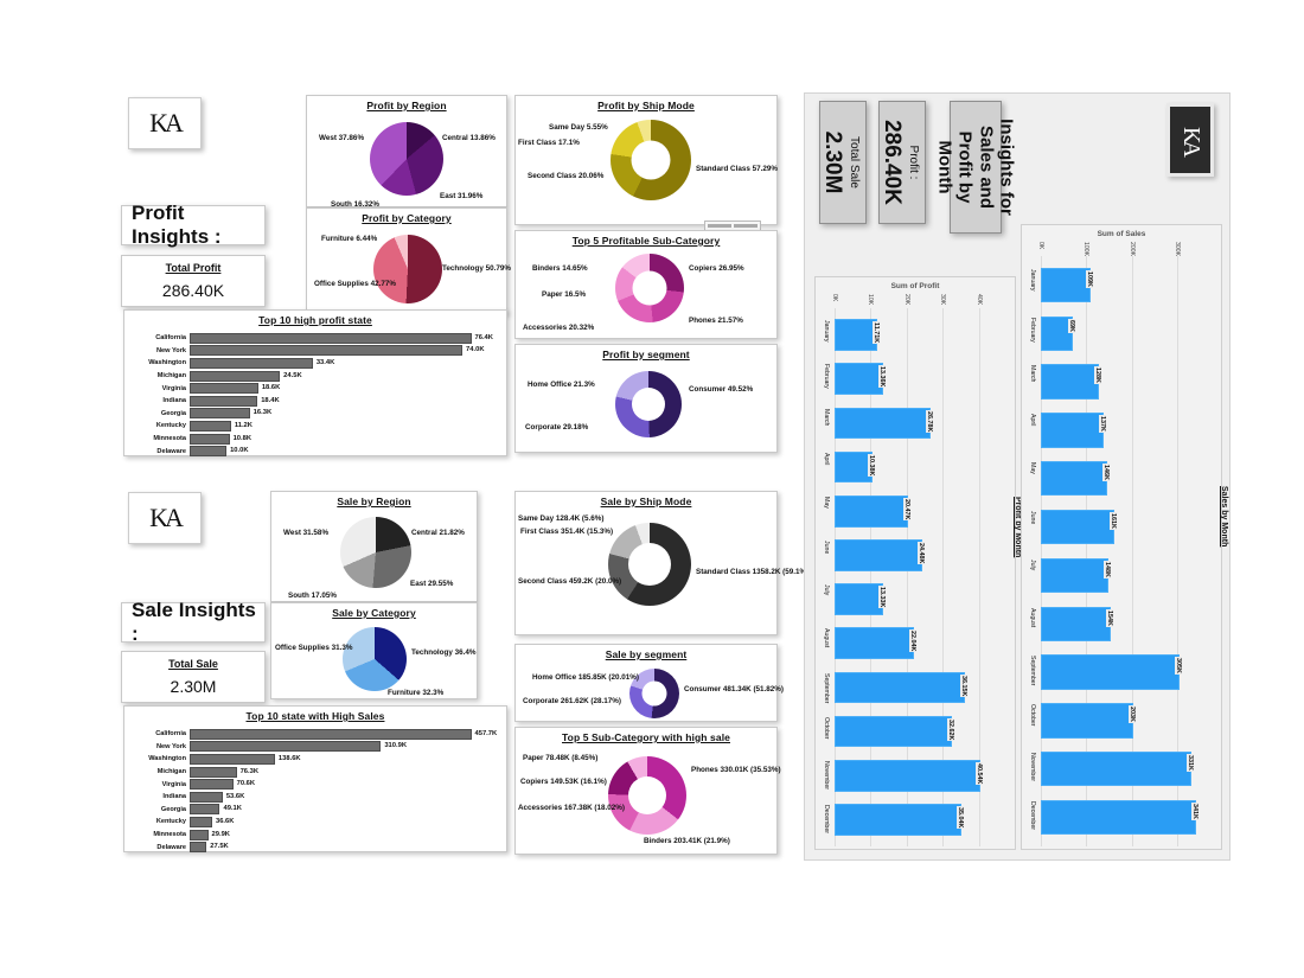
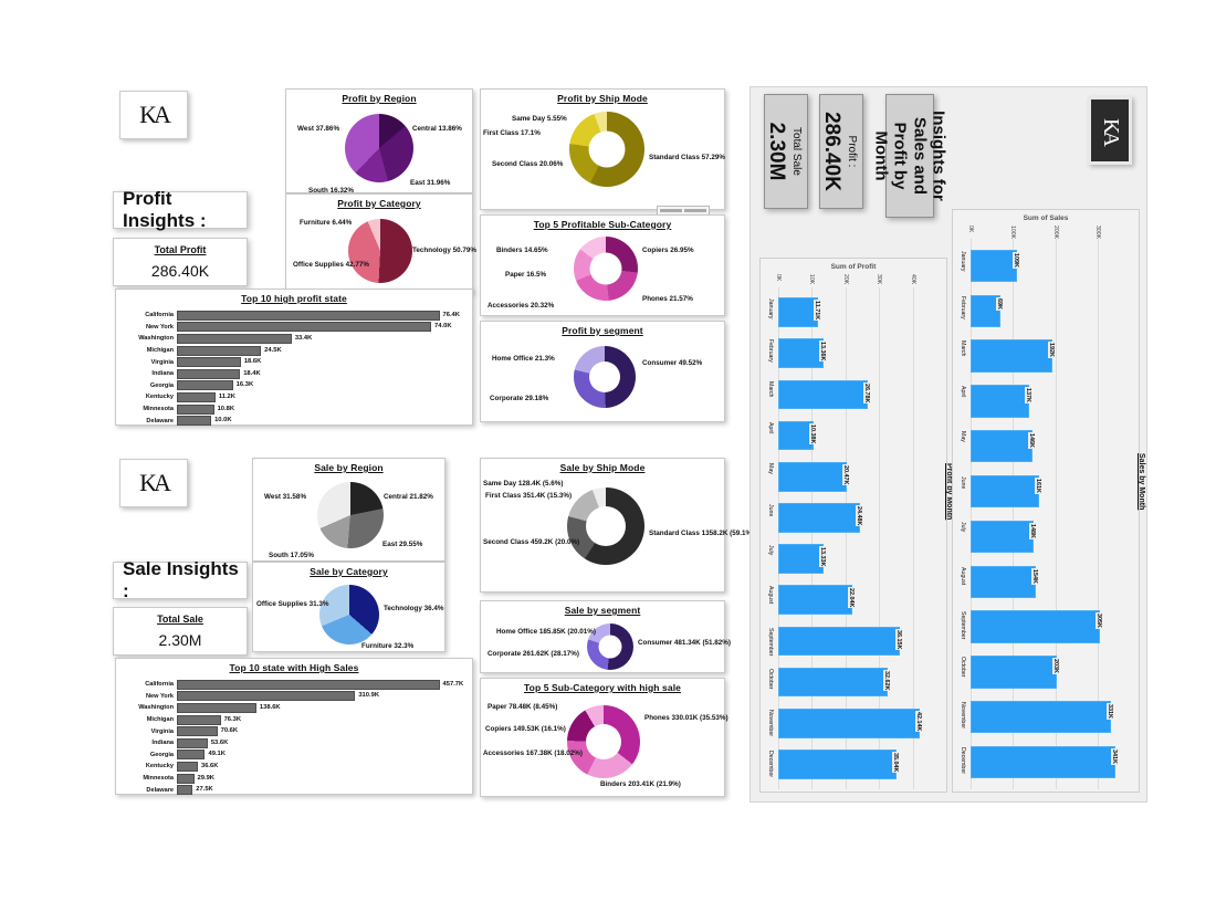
Sum of Profit/November: 40.54K -> 42.14K
Sum of Sales/March: 128K -> 192K
